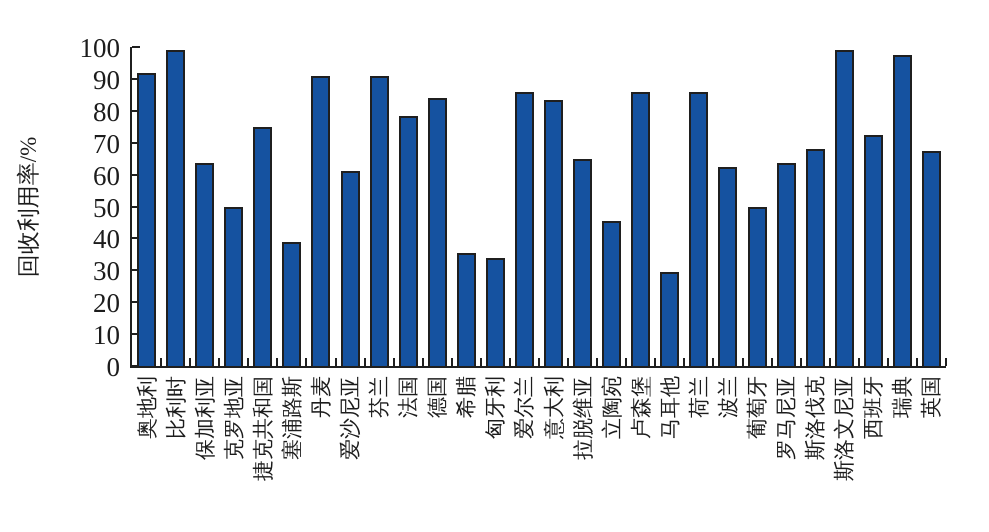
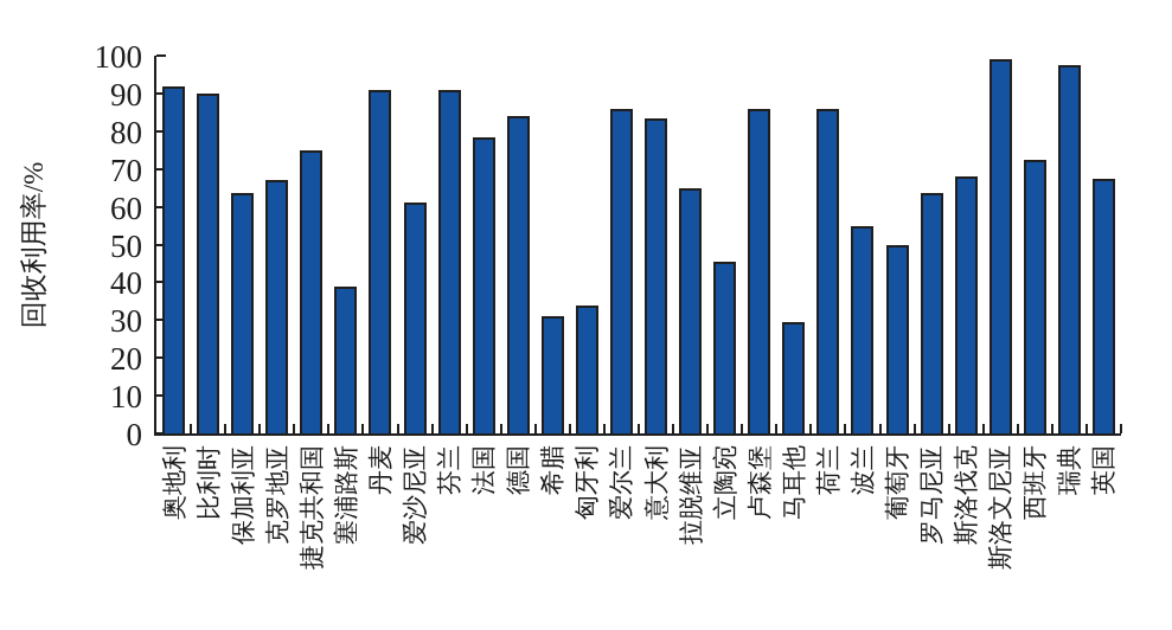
比利时: 99 -> 90
克罗地亚: 50 -> 67
希腊: 36 -> 31
波兰: 62 -> 55
